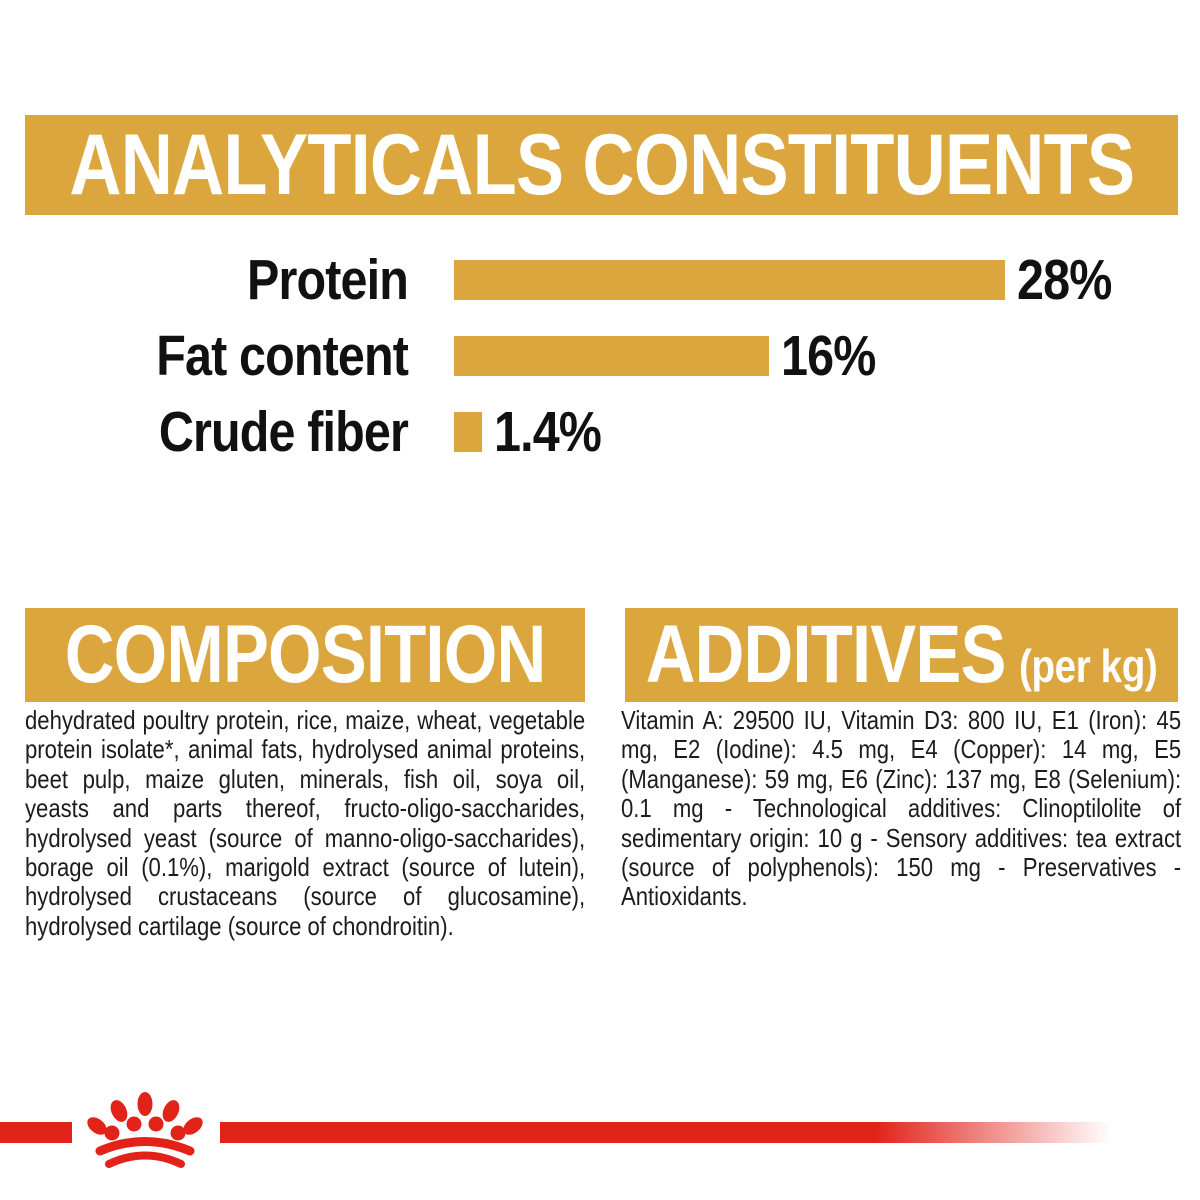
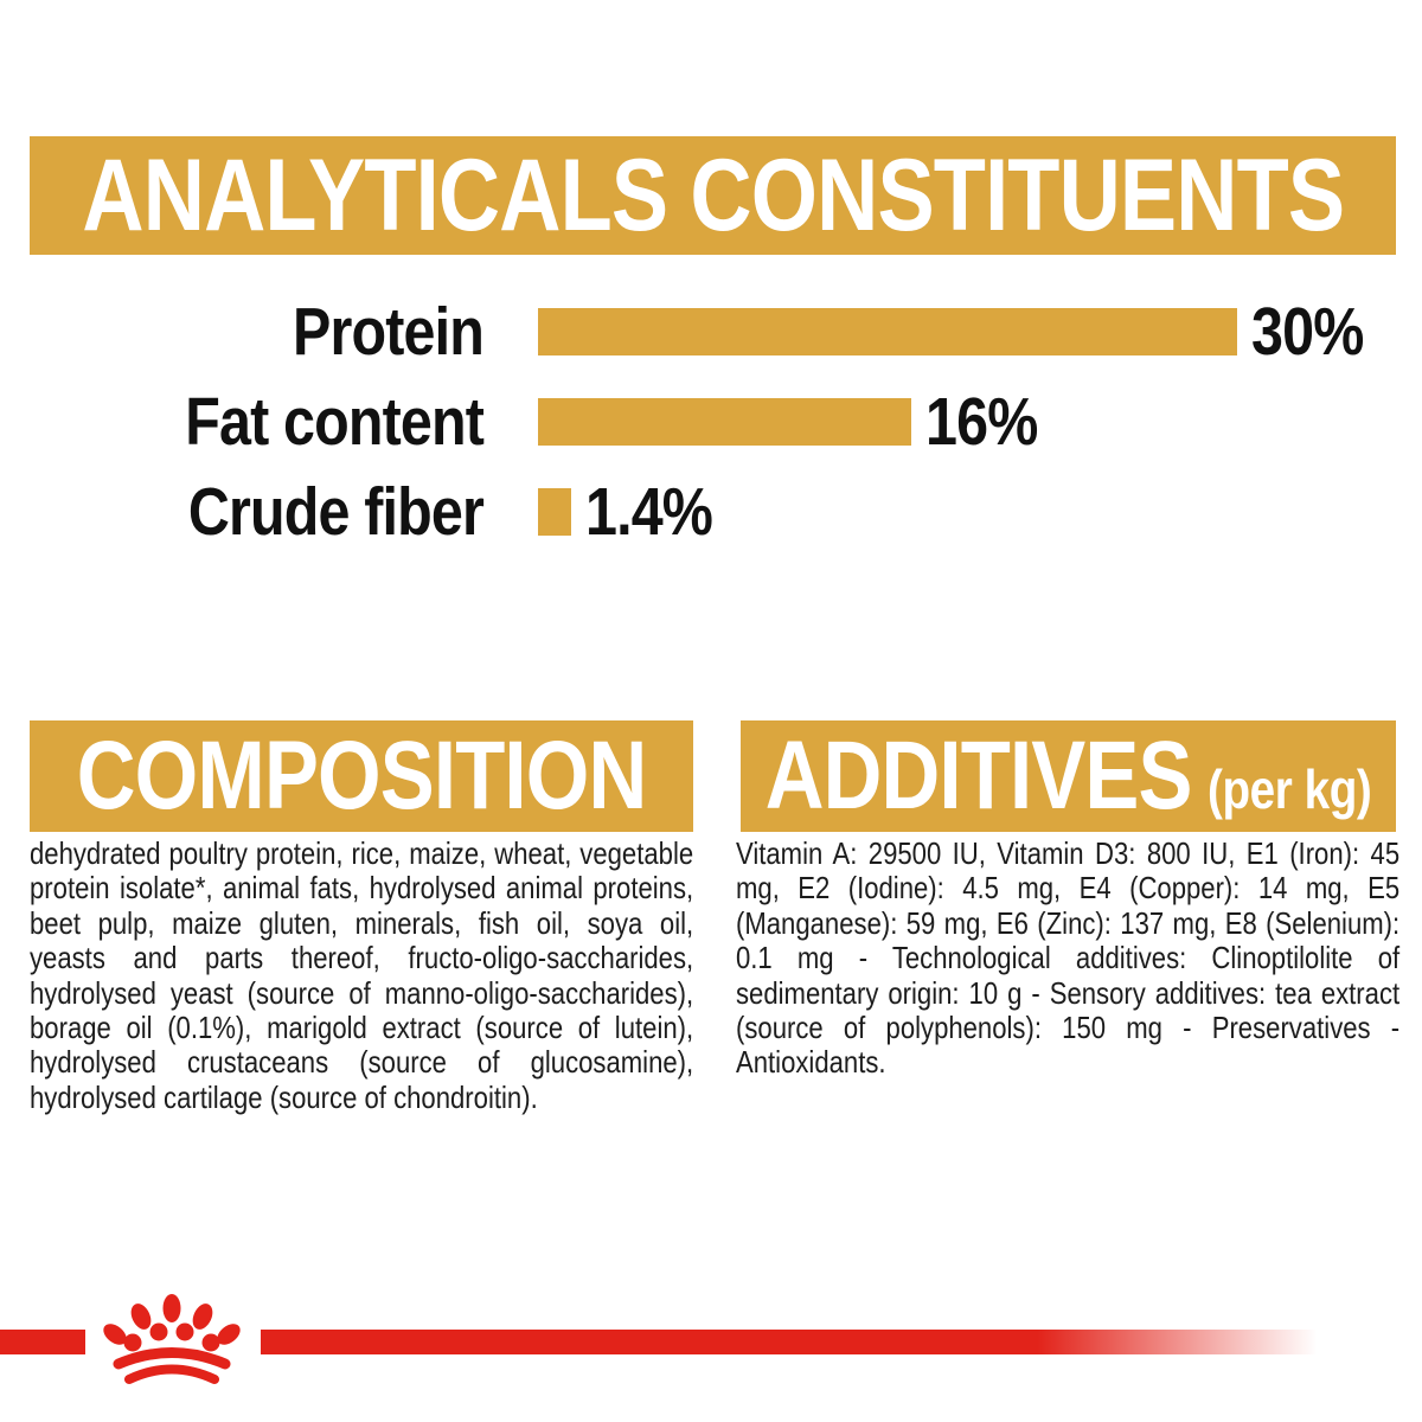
Protein: 28% -> 30%
